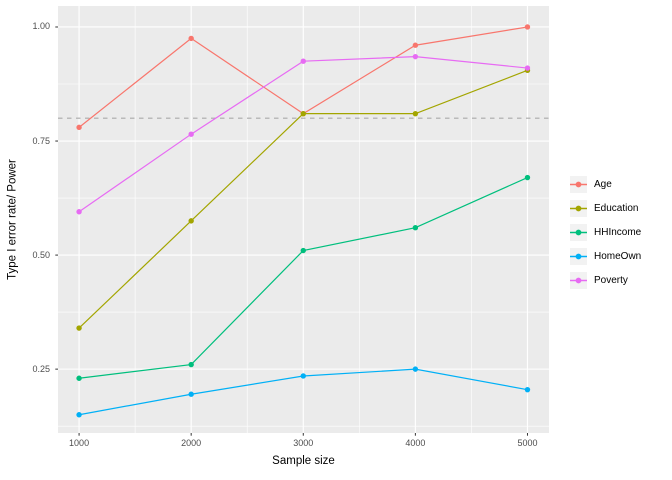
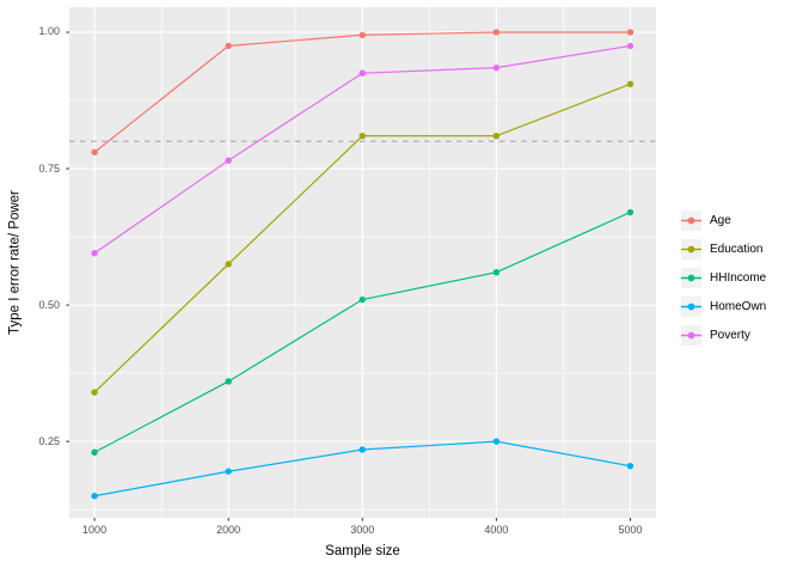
HHIncome/2000: 0.26 -> 0.36
Age/3000: 0.81 -> 0.99
Age/4000: 0.96 -> 1.00
Poverty/5000: 0.91 -> 0.97
